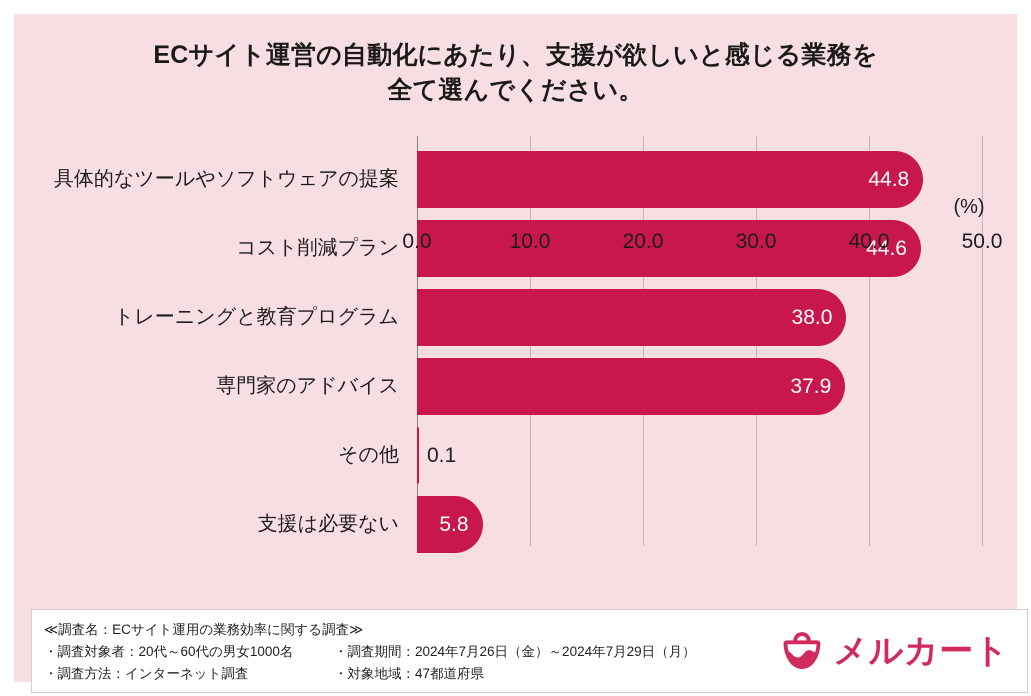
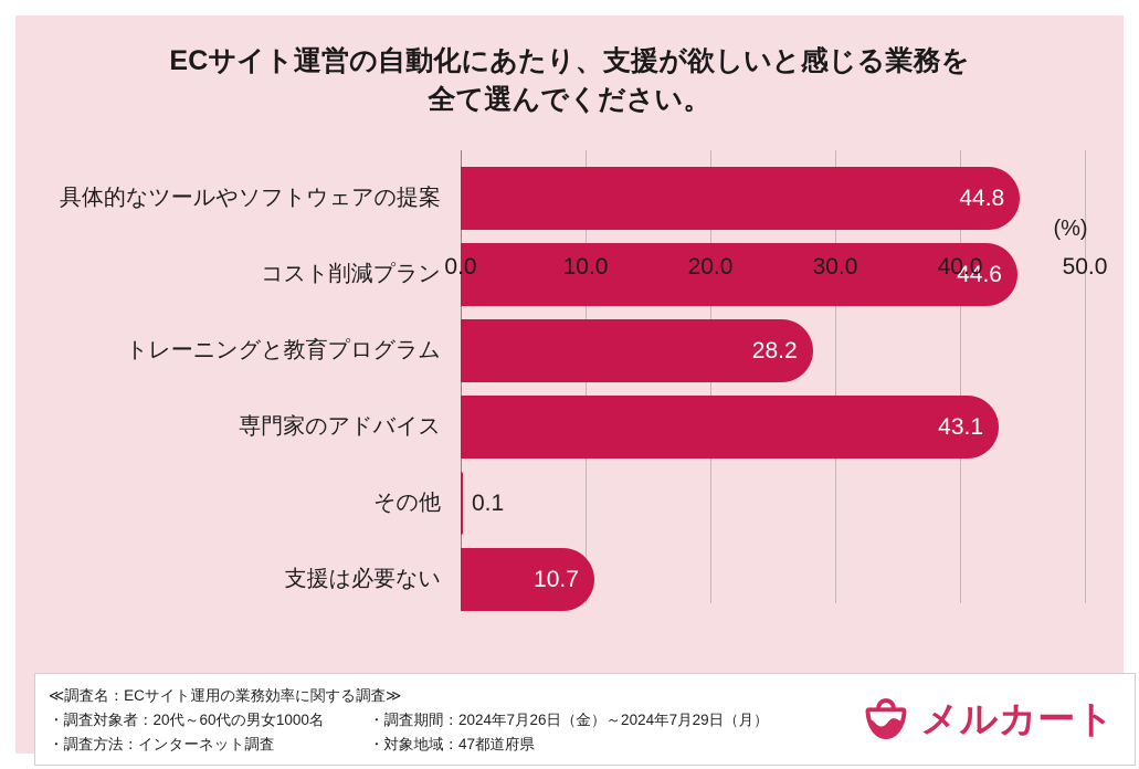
トレーニングと教育プログラム: 38.0 -> 28.2
専門家のアドバイス: 37.9 -> 43.1
支援は必要ない: 5.8 -> 10.7
